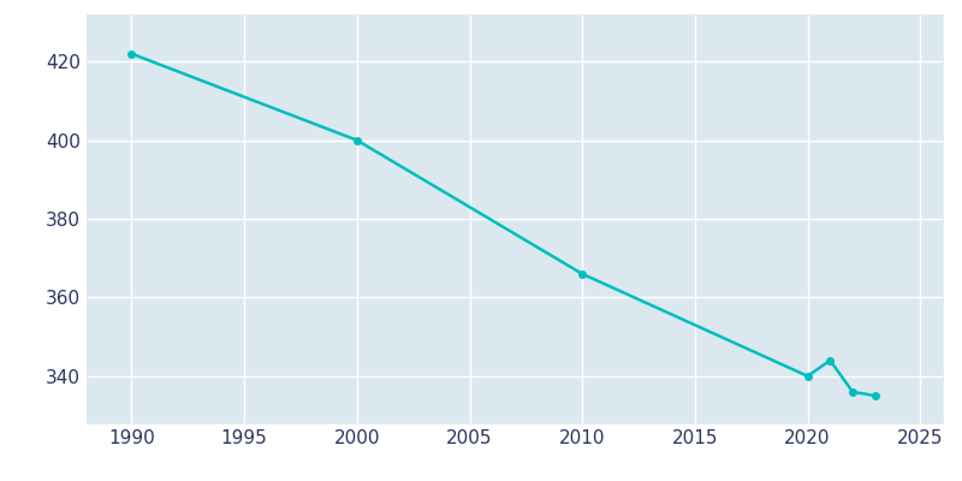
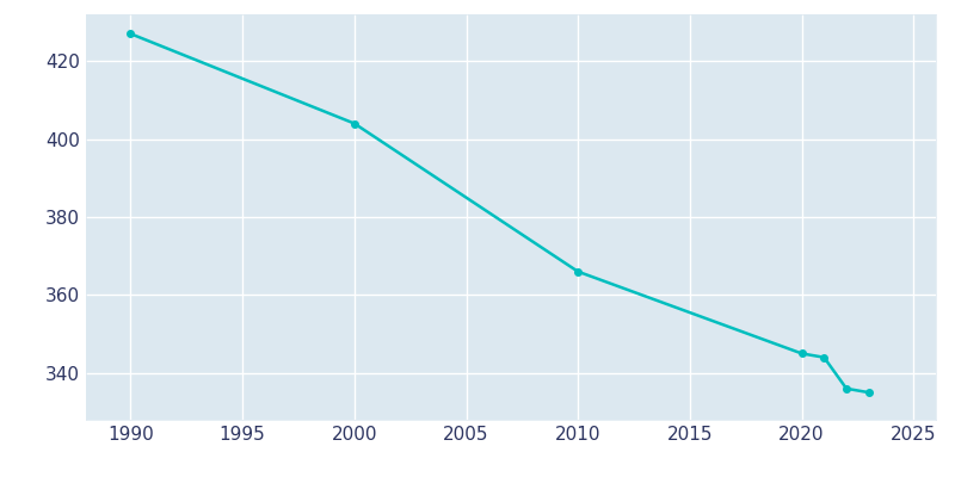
1990: 422 -> 427
2000: 400 -> 404
2020: 340 -> 345
